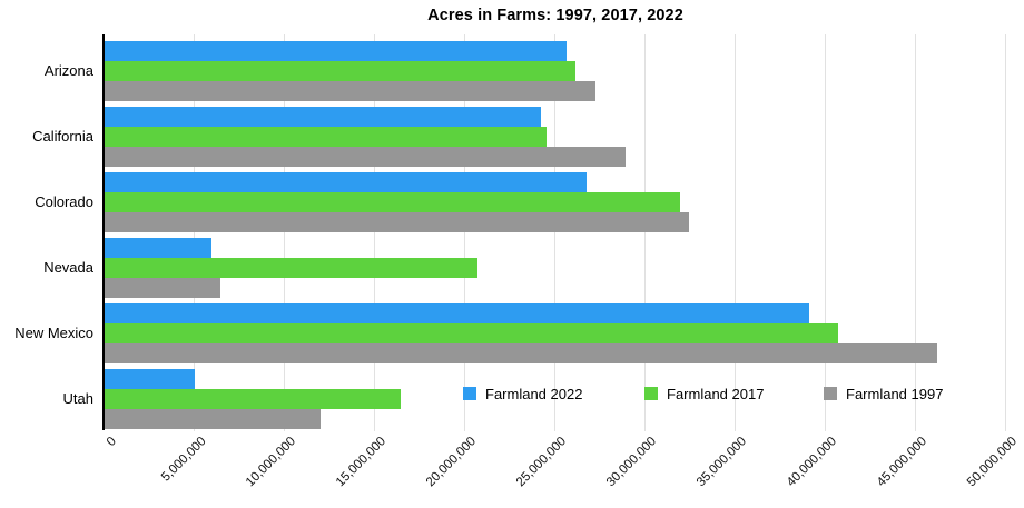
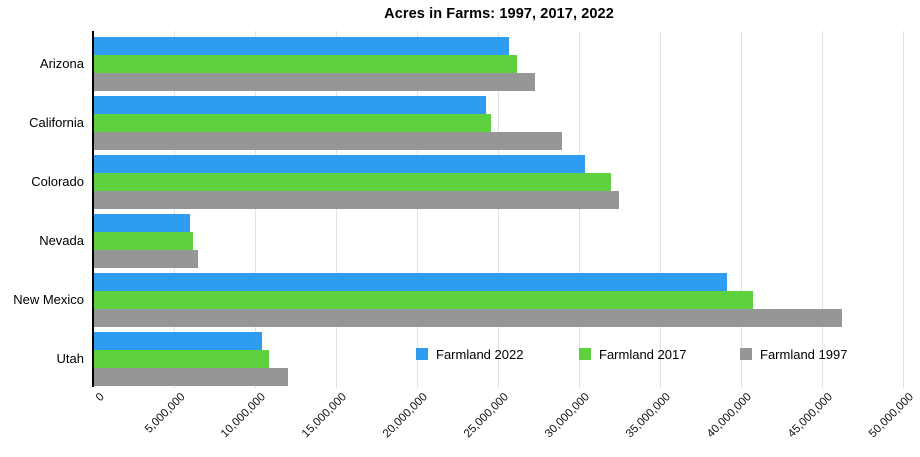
Farmland 2022/Colorado: 26700000 -> 30300000
Farmland 2017/Nevada: 20700000 -> 6100000
Farmland 2022/Utah: 5000000 -> 10400000
Farmland 2017/Utah: 16400000 -> 10800000
